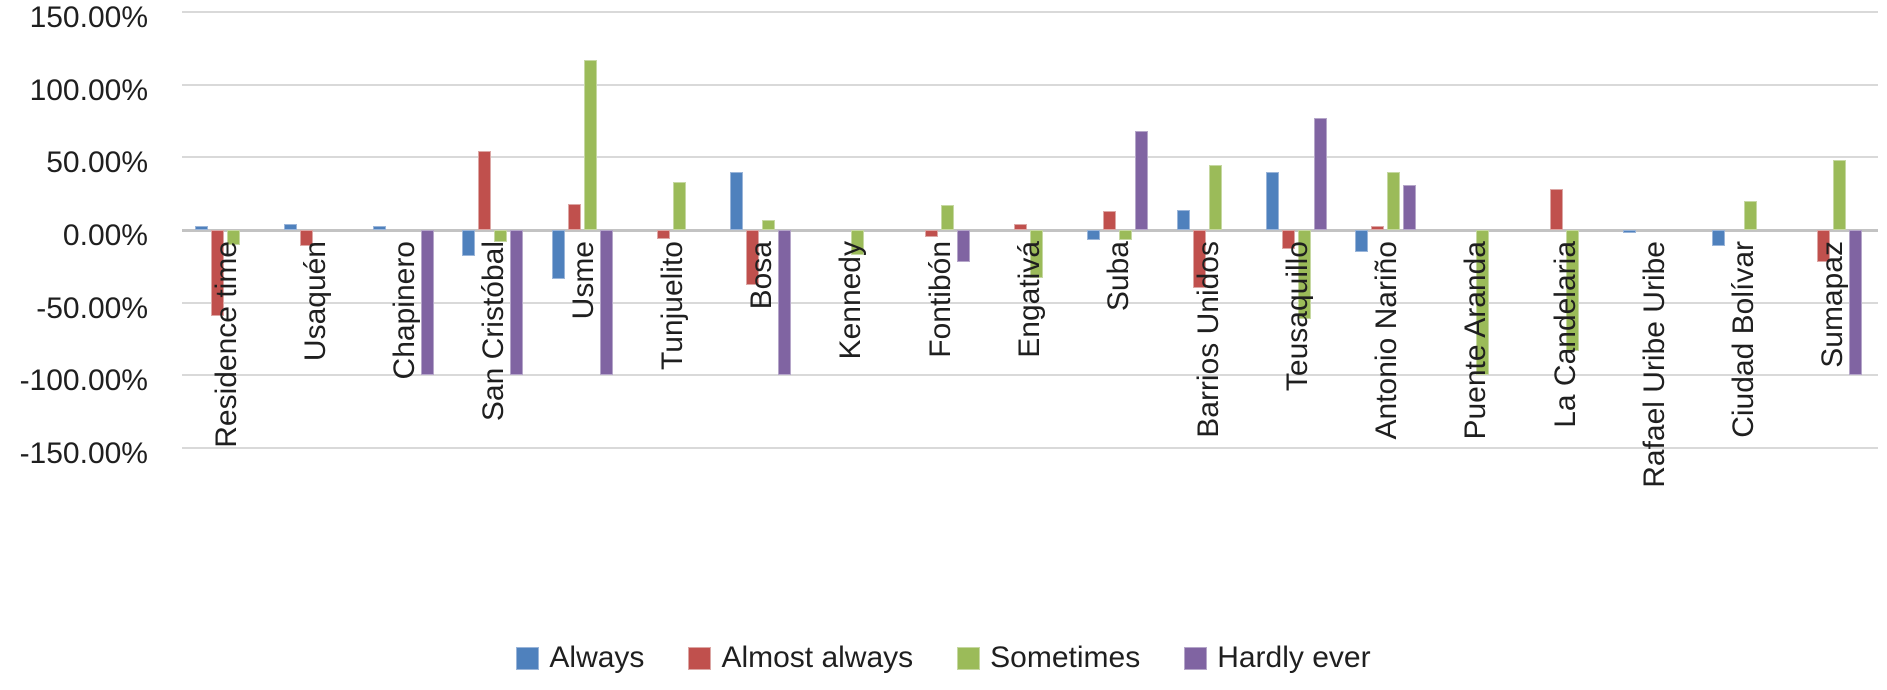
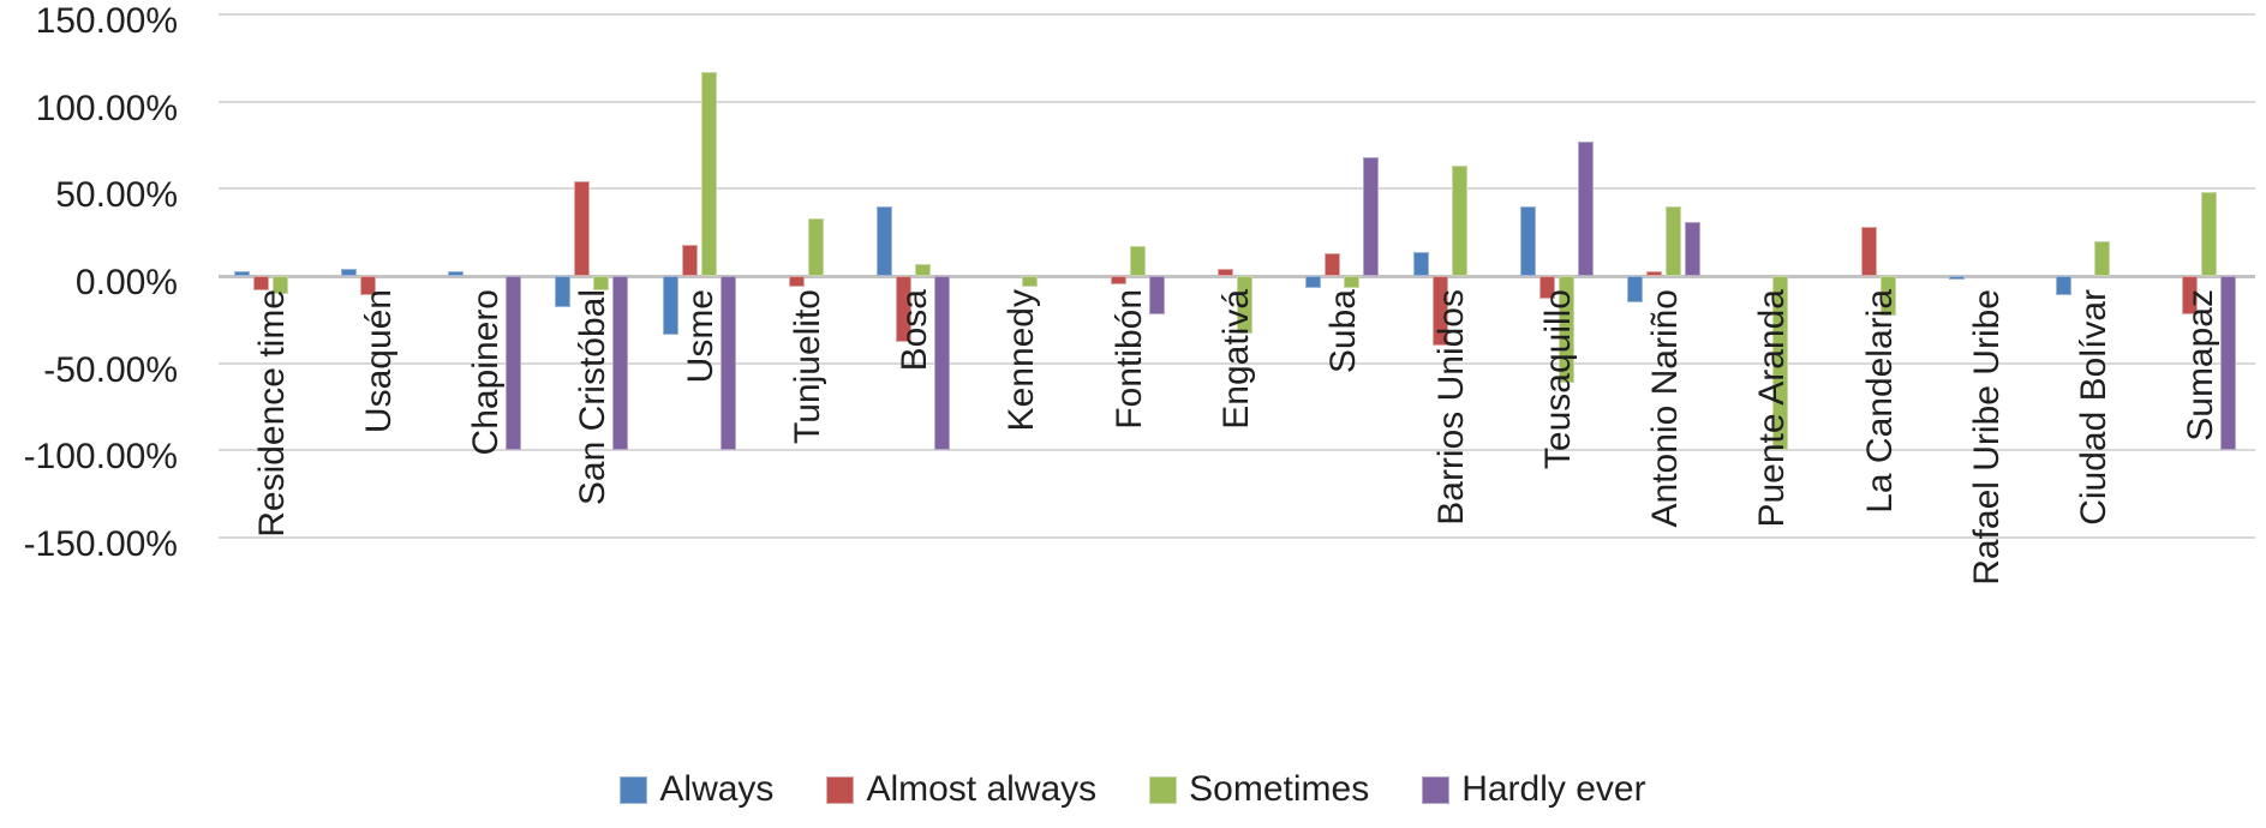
Almost always/Residence time: -59% -> -8%
Sometimes/Kennedy: -17% -> -6%
Sometimes/Barrios Unidos: 45% -> 63%
Sometimes/La Candelaria: -83% -> -23%
